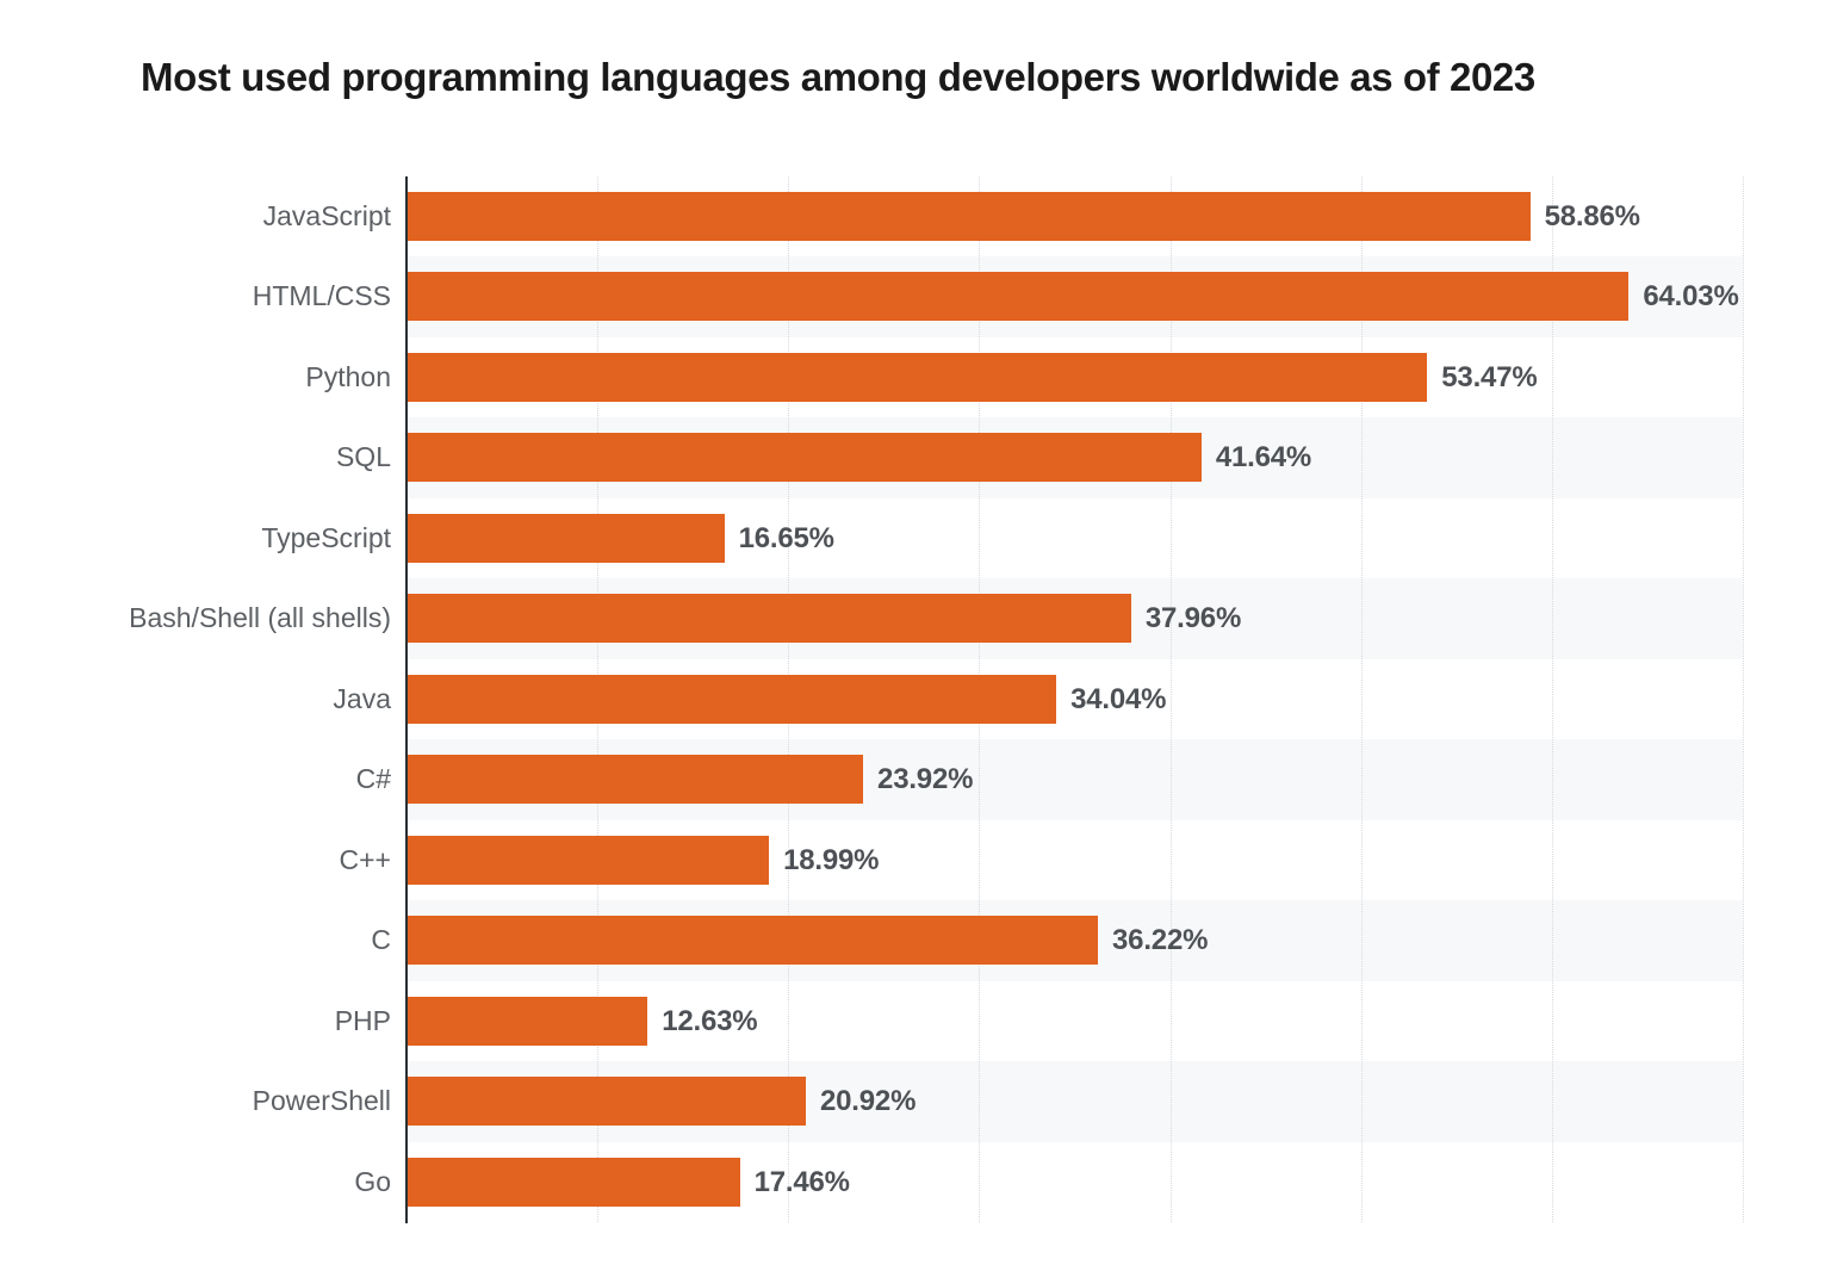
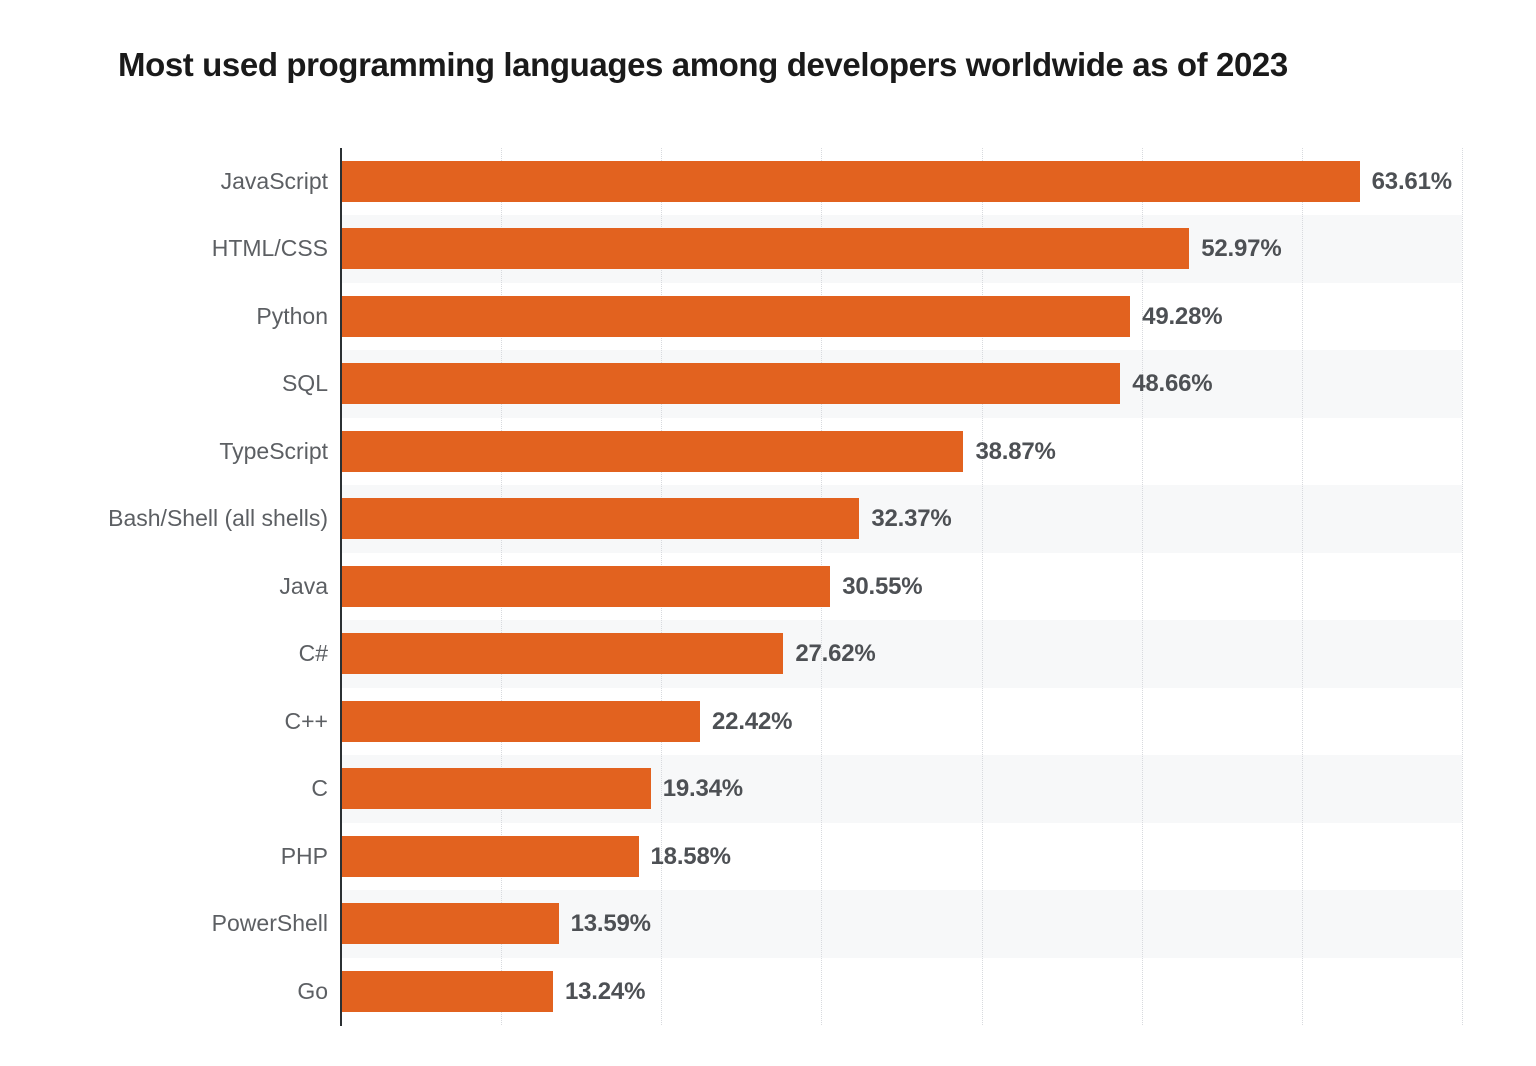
JavaScript: 58.86% -> 63.61%
HTML/CSS: 64.03% -> 52.97%
Python: 53.47% -> 49.28%
SQL: 41.64% -> 48.66%
TypeScript: 16.65% -> 38.87%
Bash/Shell (all shells): 37.96% -> 32.37%
Java: 34.04% -> 30.55%
C#: 23.92% -> 27.62%
C++: 18.99% -> 22.42%
C: 36.22% -> 19.34%
PHP: 12.63% -> 18.58%
PowerShell: 20.92% -> 13.59%
Go: 17.46% -> 13.24%
